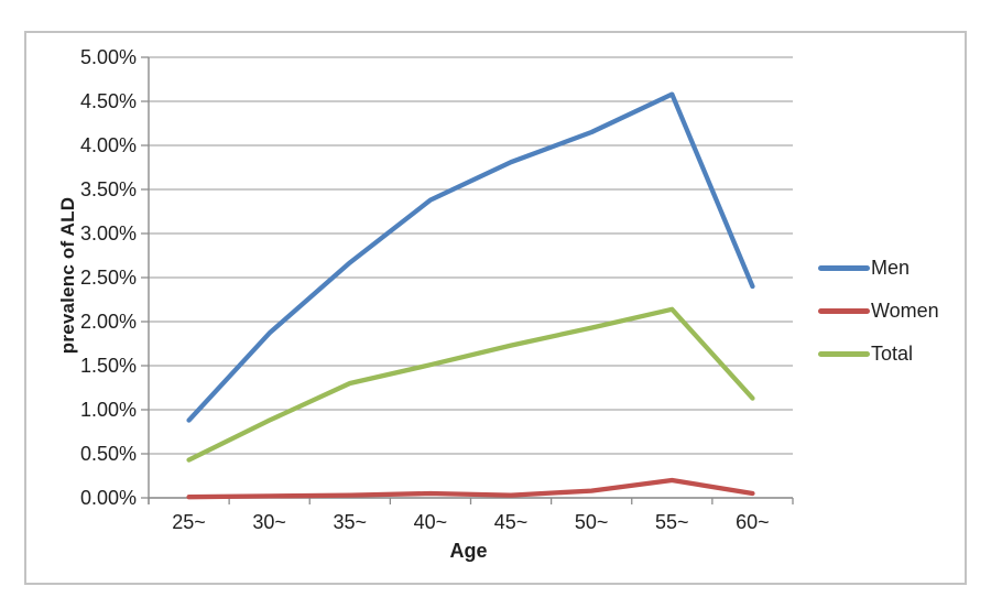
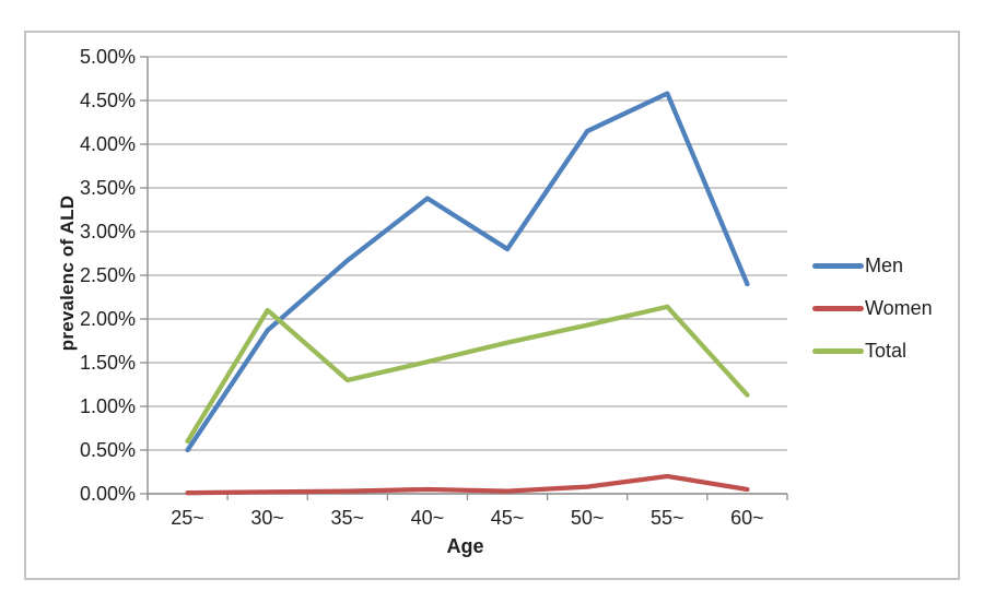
Men/25~: 0.9% -> 0.5%
Total/25~: 0.4% -> 0.6%
Total/30~: 0.9% -> 2.1%
Men/45~: 3.8% -> 2.8%
